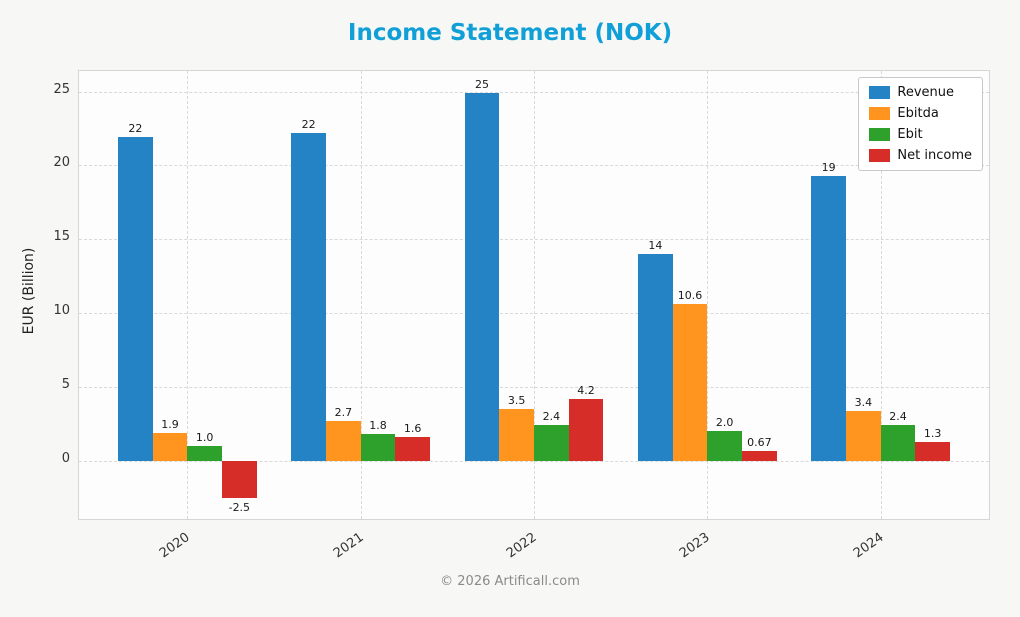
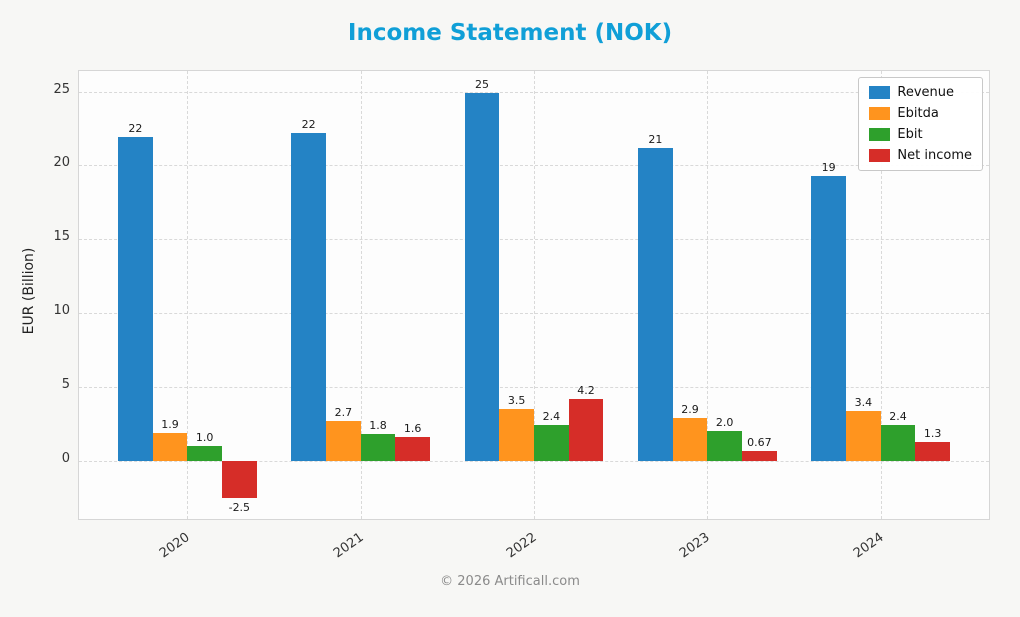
Revenue/2023: 14 -> 21
Ebitda/2023: 10.6 -> 2.9
